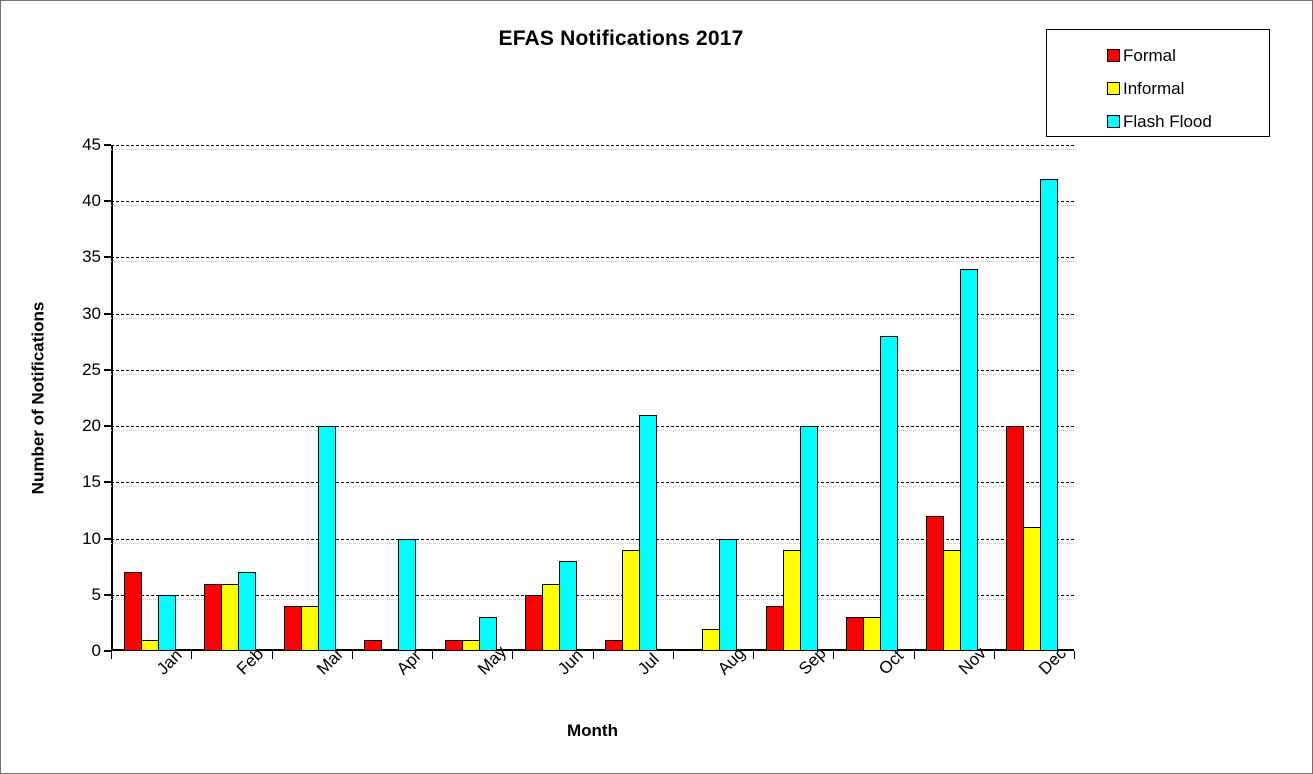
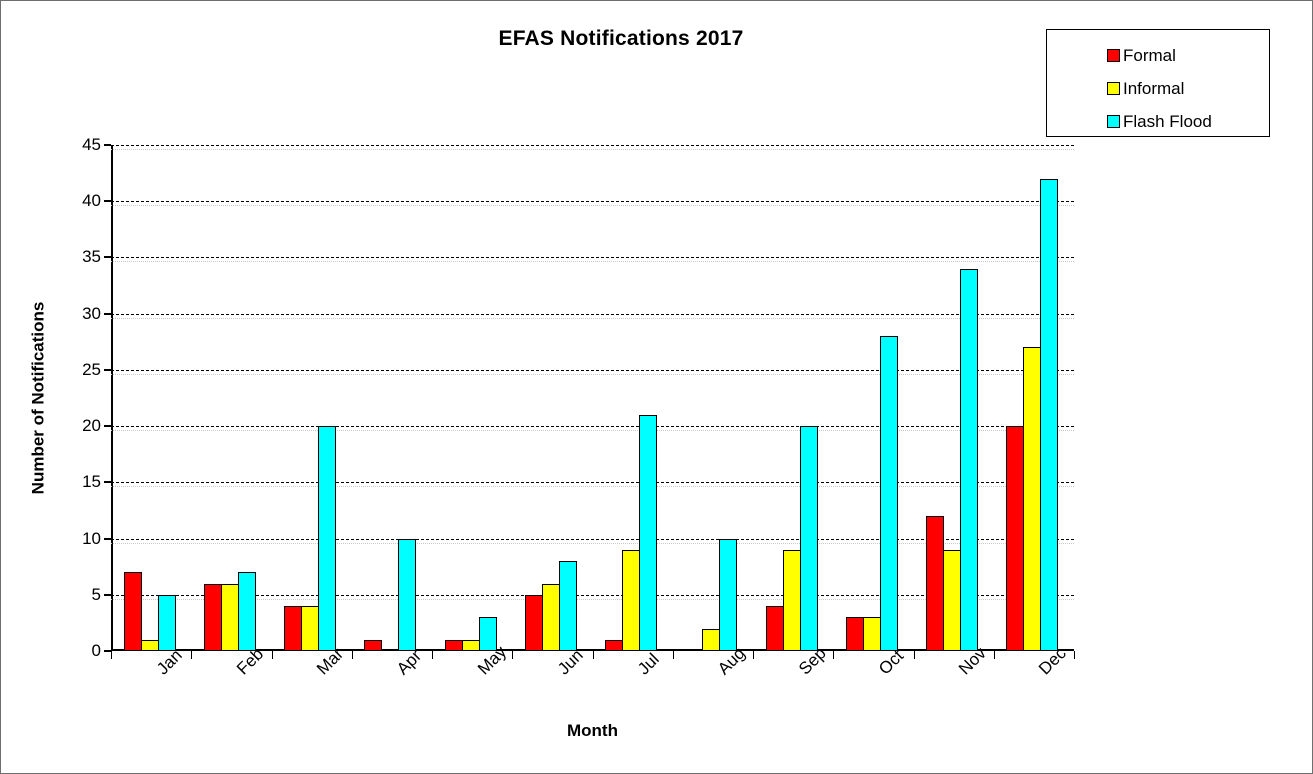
Informal/Dec: 11 -> 27
